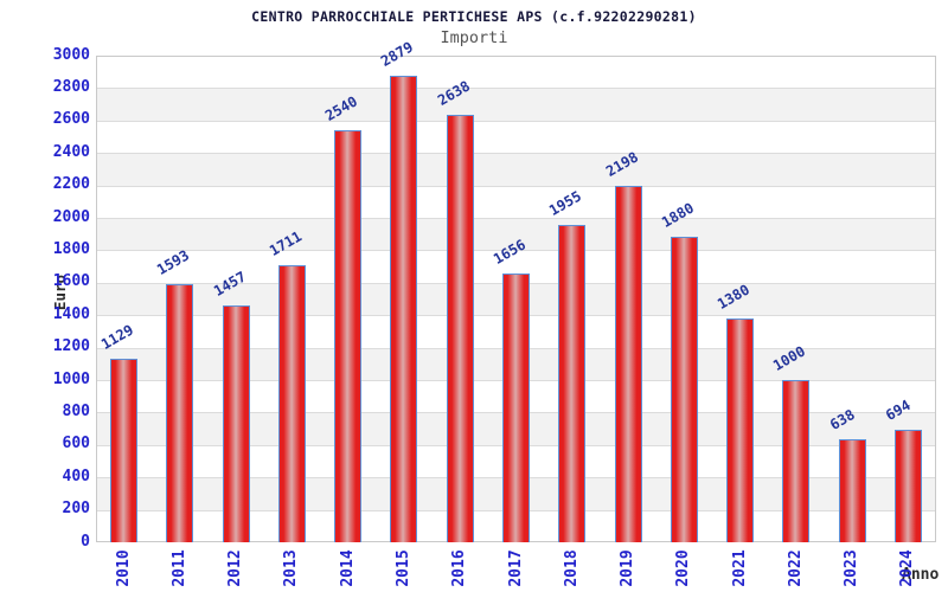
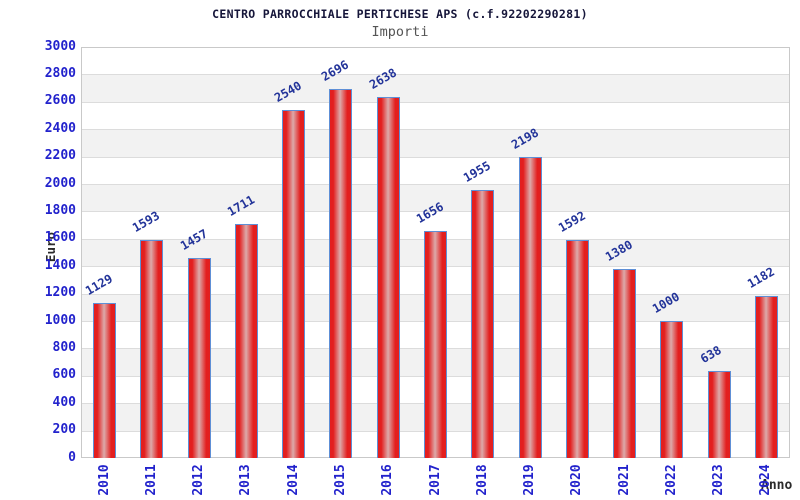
2015: 2879 -> 2696
2020: 1880 -> 1592
2024: 694 -> 1182
